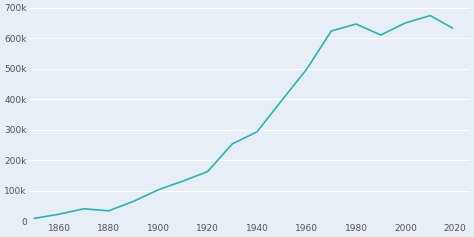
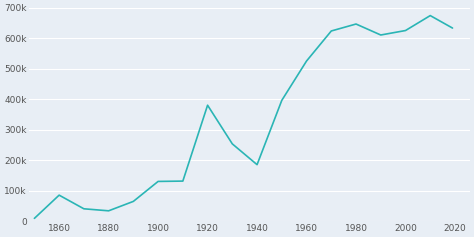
1860: 23k -> 85k
1900: 102k -> 130k
1920: 162k -> 380k
1940: 293k -> 185k
1960: 498k -> 525k
2000: 650k -> 625k
